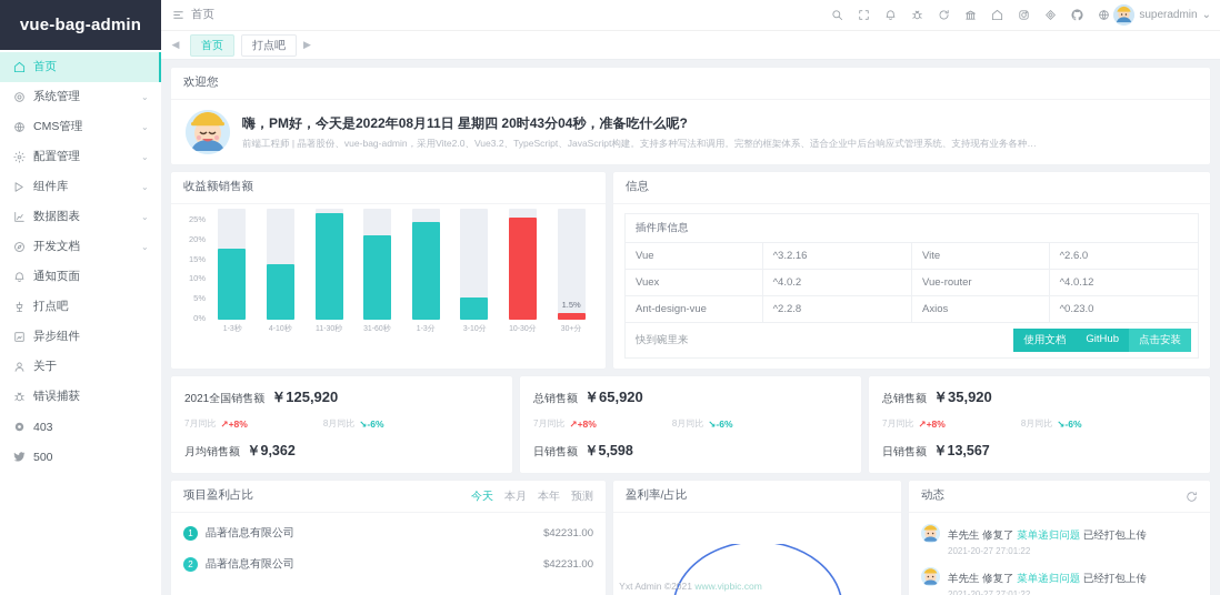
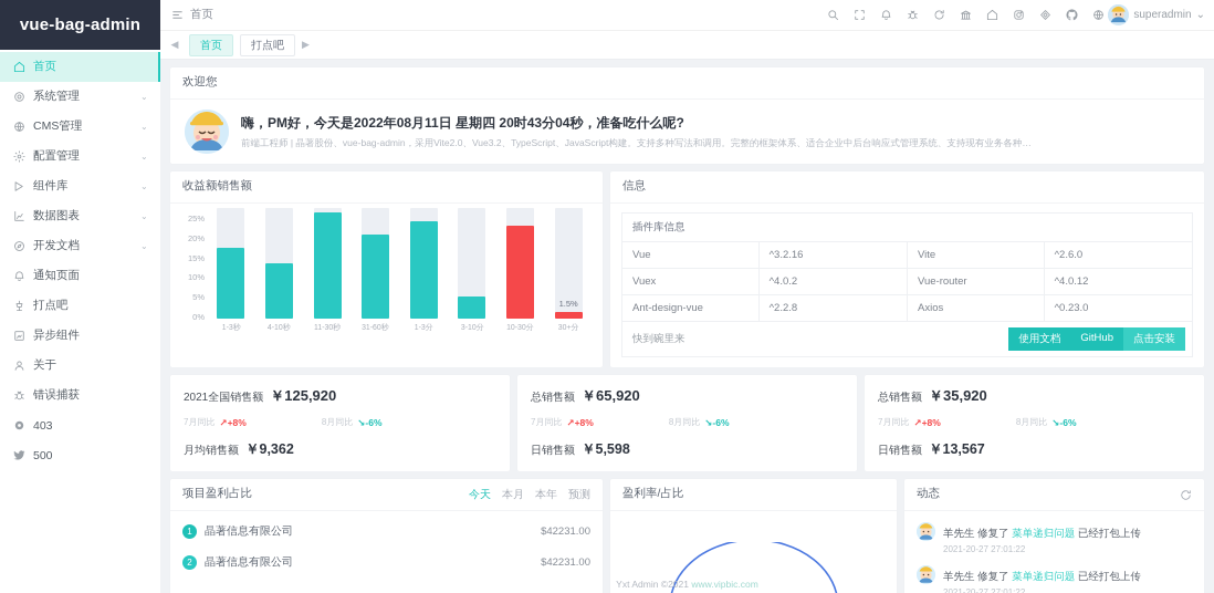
10-30分: 23% -> 21%
